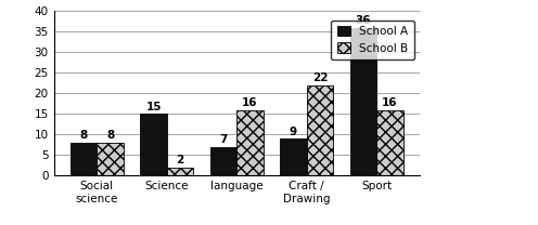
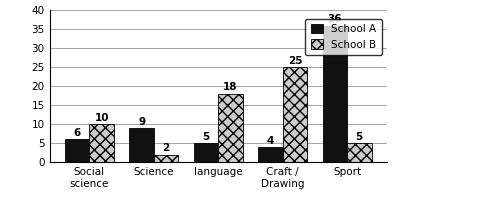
School A/Social science: 8 -> 6
School B/Social science: 8 -> 10
School A/Science: 15 -> 9
School A/language: 7 -> 5
School B/language: 16 -> 18
School A/Craft / Drawing: 9 -> 4
School B/Craft / Drawing: 22 -> 25
School B/Sport: 16 -> 5
